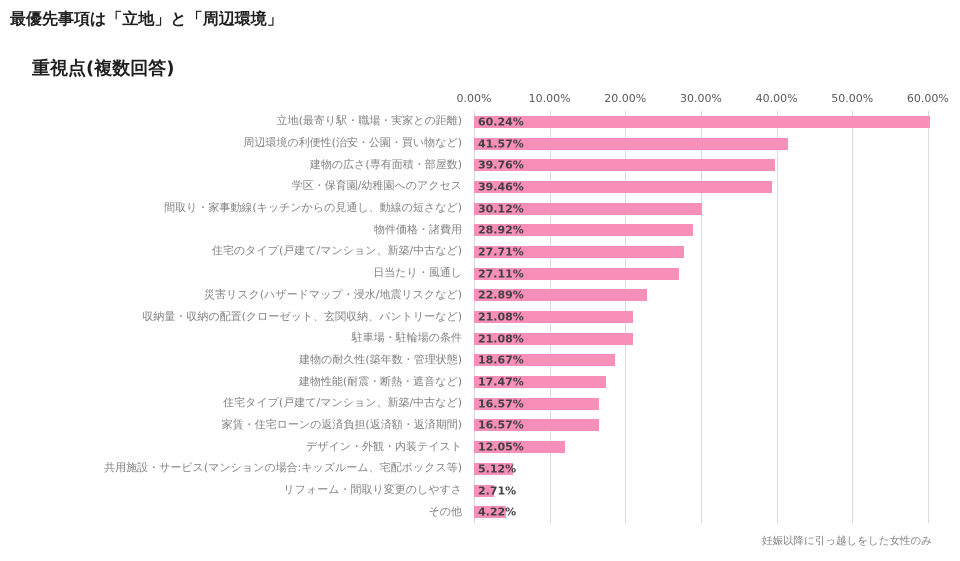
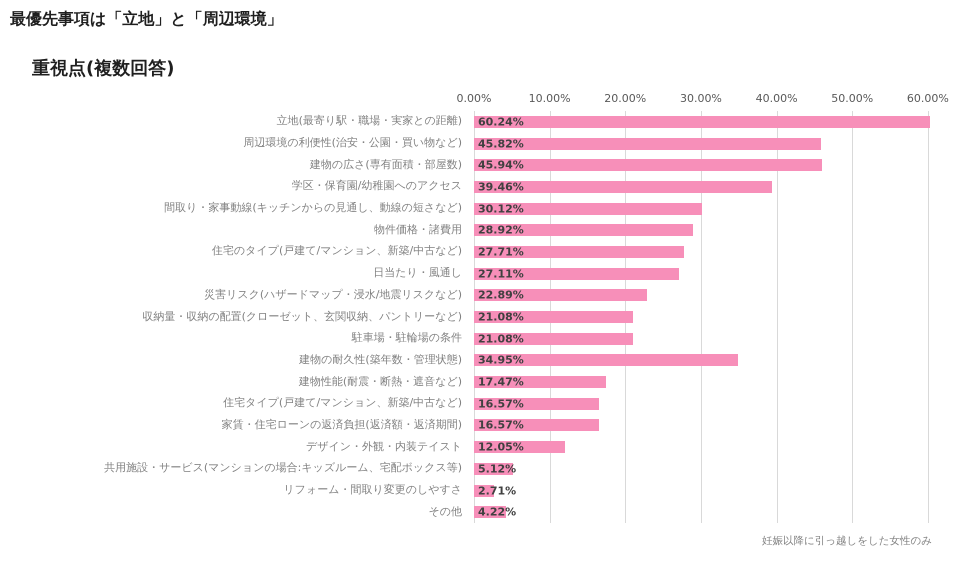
周辺環境の利便性(治安・公園・買い物など): 41.57% -> 45.82%
建物の広さ(専有面積・部屋数): 39.76% -> 45.94%
建物の耐久性(築年数・管理状態): 18.67% -> 34.95%
